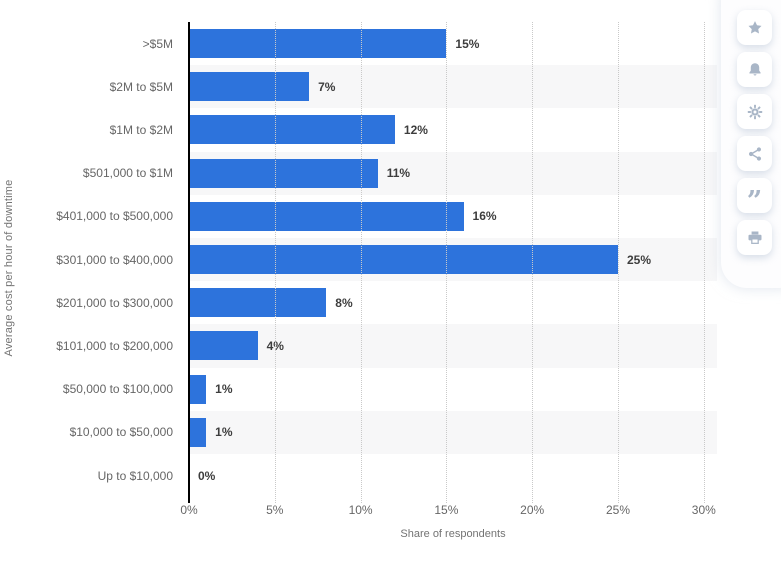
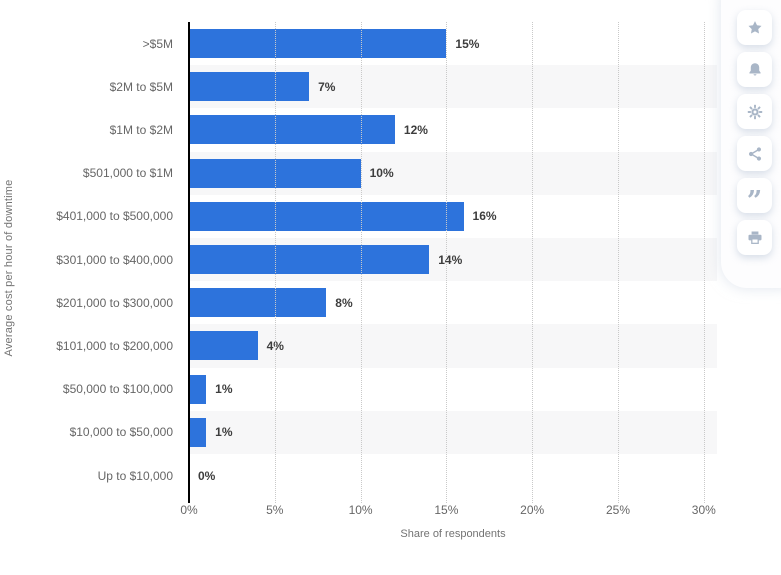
$501,000 to $1M: 11% -> 10%
$301,000 to $400,000: 25% -> 14%
